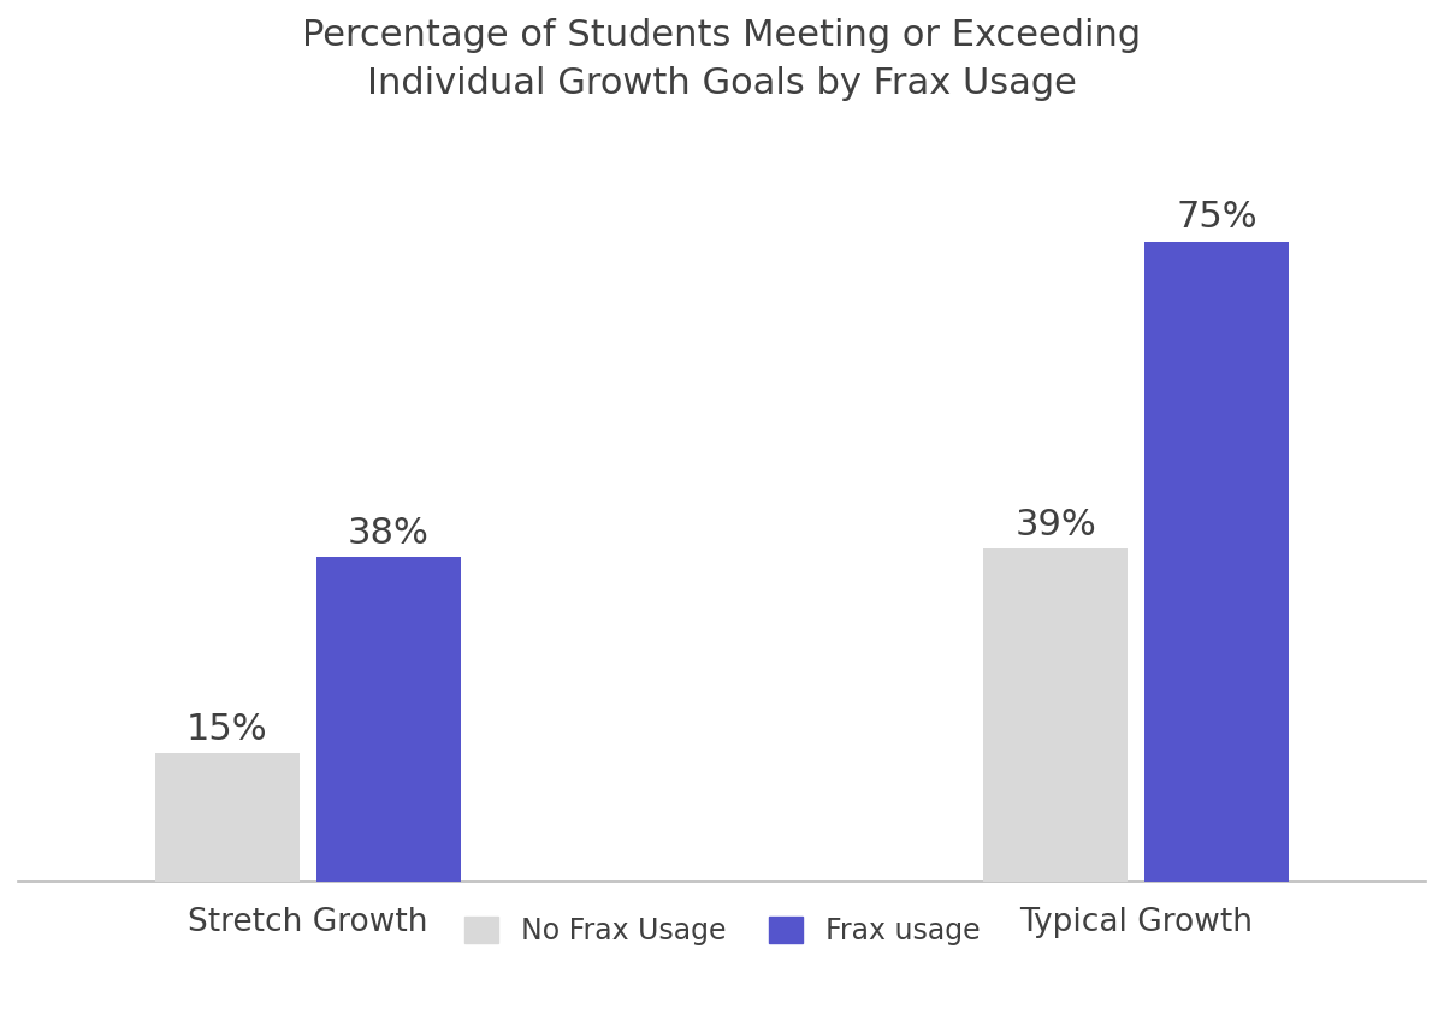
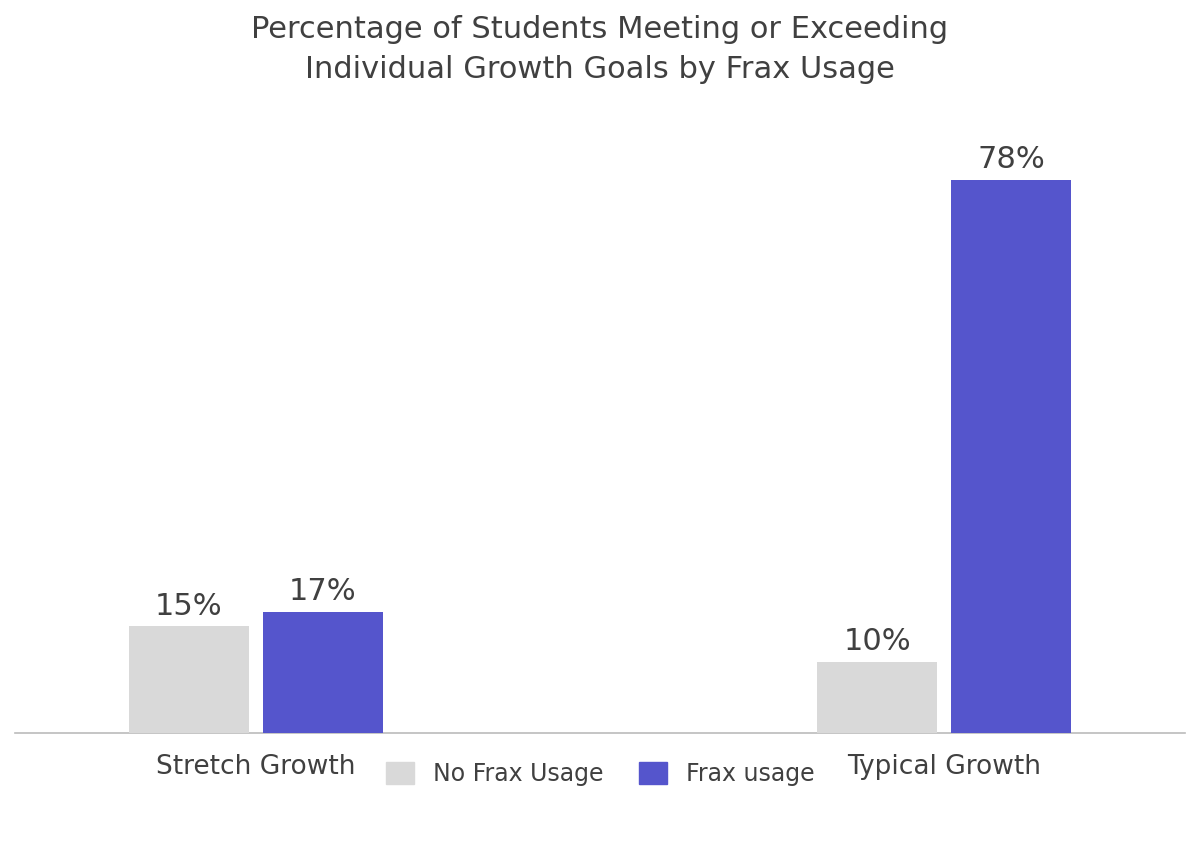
Frax usage/Stretch Growth: 38% -> 17%
No Frax Usage/Typical Growth: 39% -> 10%
Frax usage/Typical Growth: 75% -> 78%
